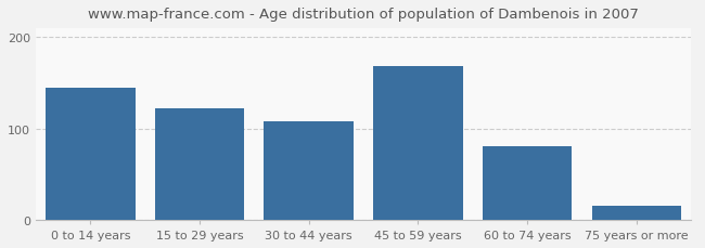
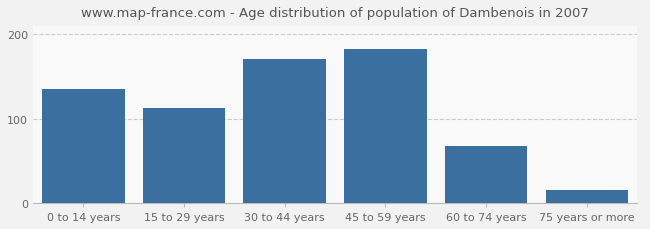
0 to 14 years: 144 -> 135
15 to 29 years: 122 -> 113
30 to 44 years: 108 -> 170
45 to 59 years: 168 -> 182
60 to 74 years: 80 -> 68
